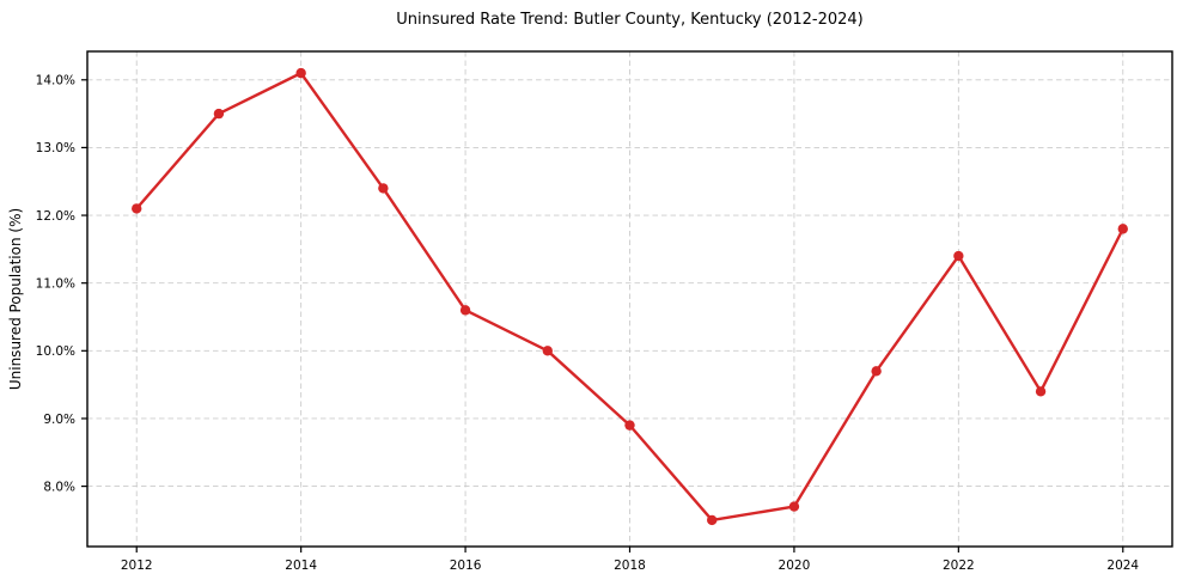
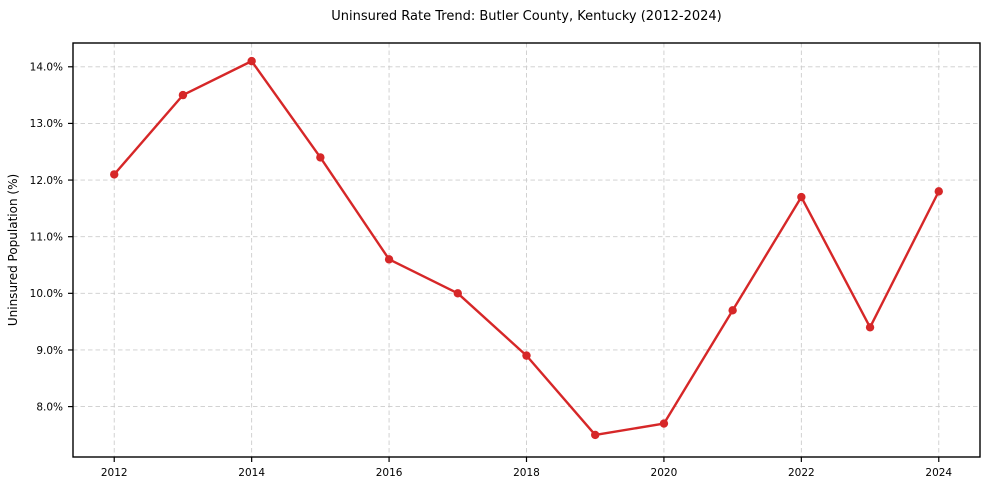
2022: 11.4% -> 11.7%
